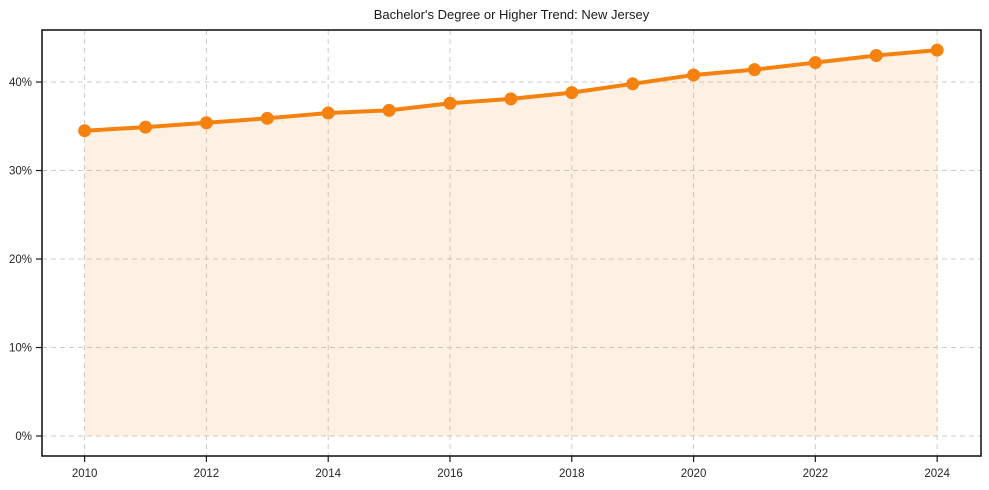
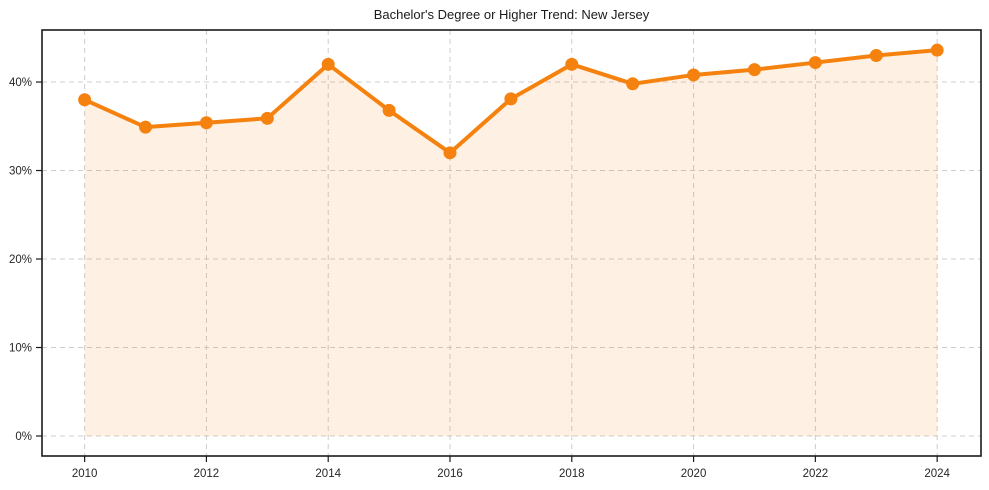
2010: 34% -> 38%
2014: 36% -> 42%
2016: 38% -> 32%
2018: 39% -> 42%
